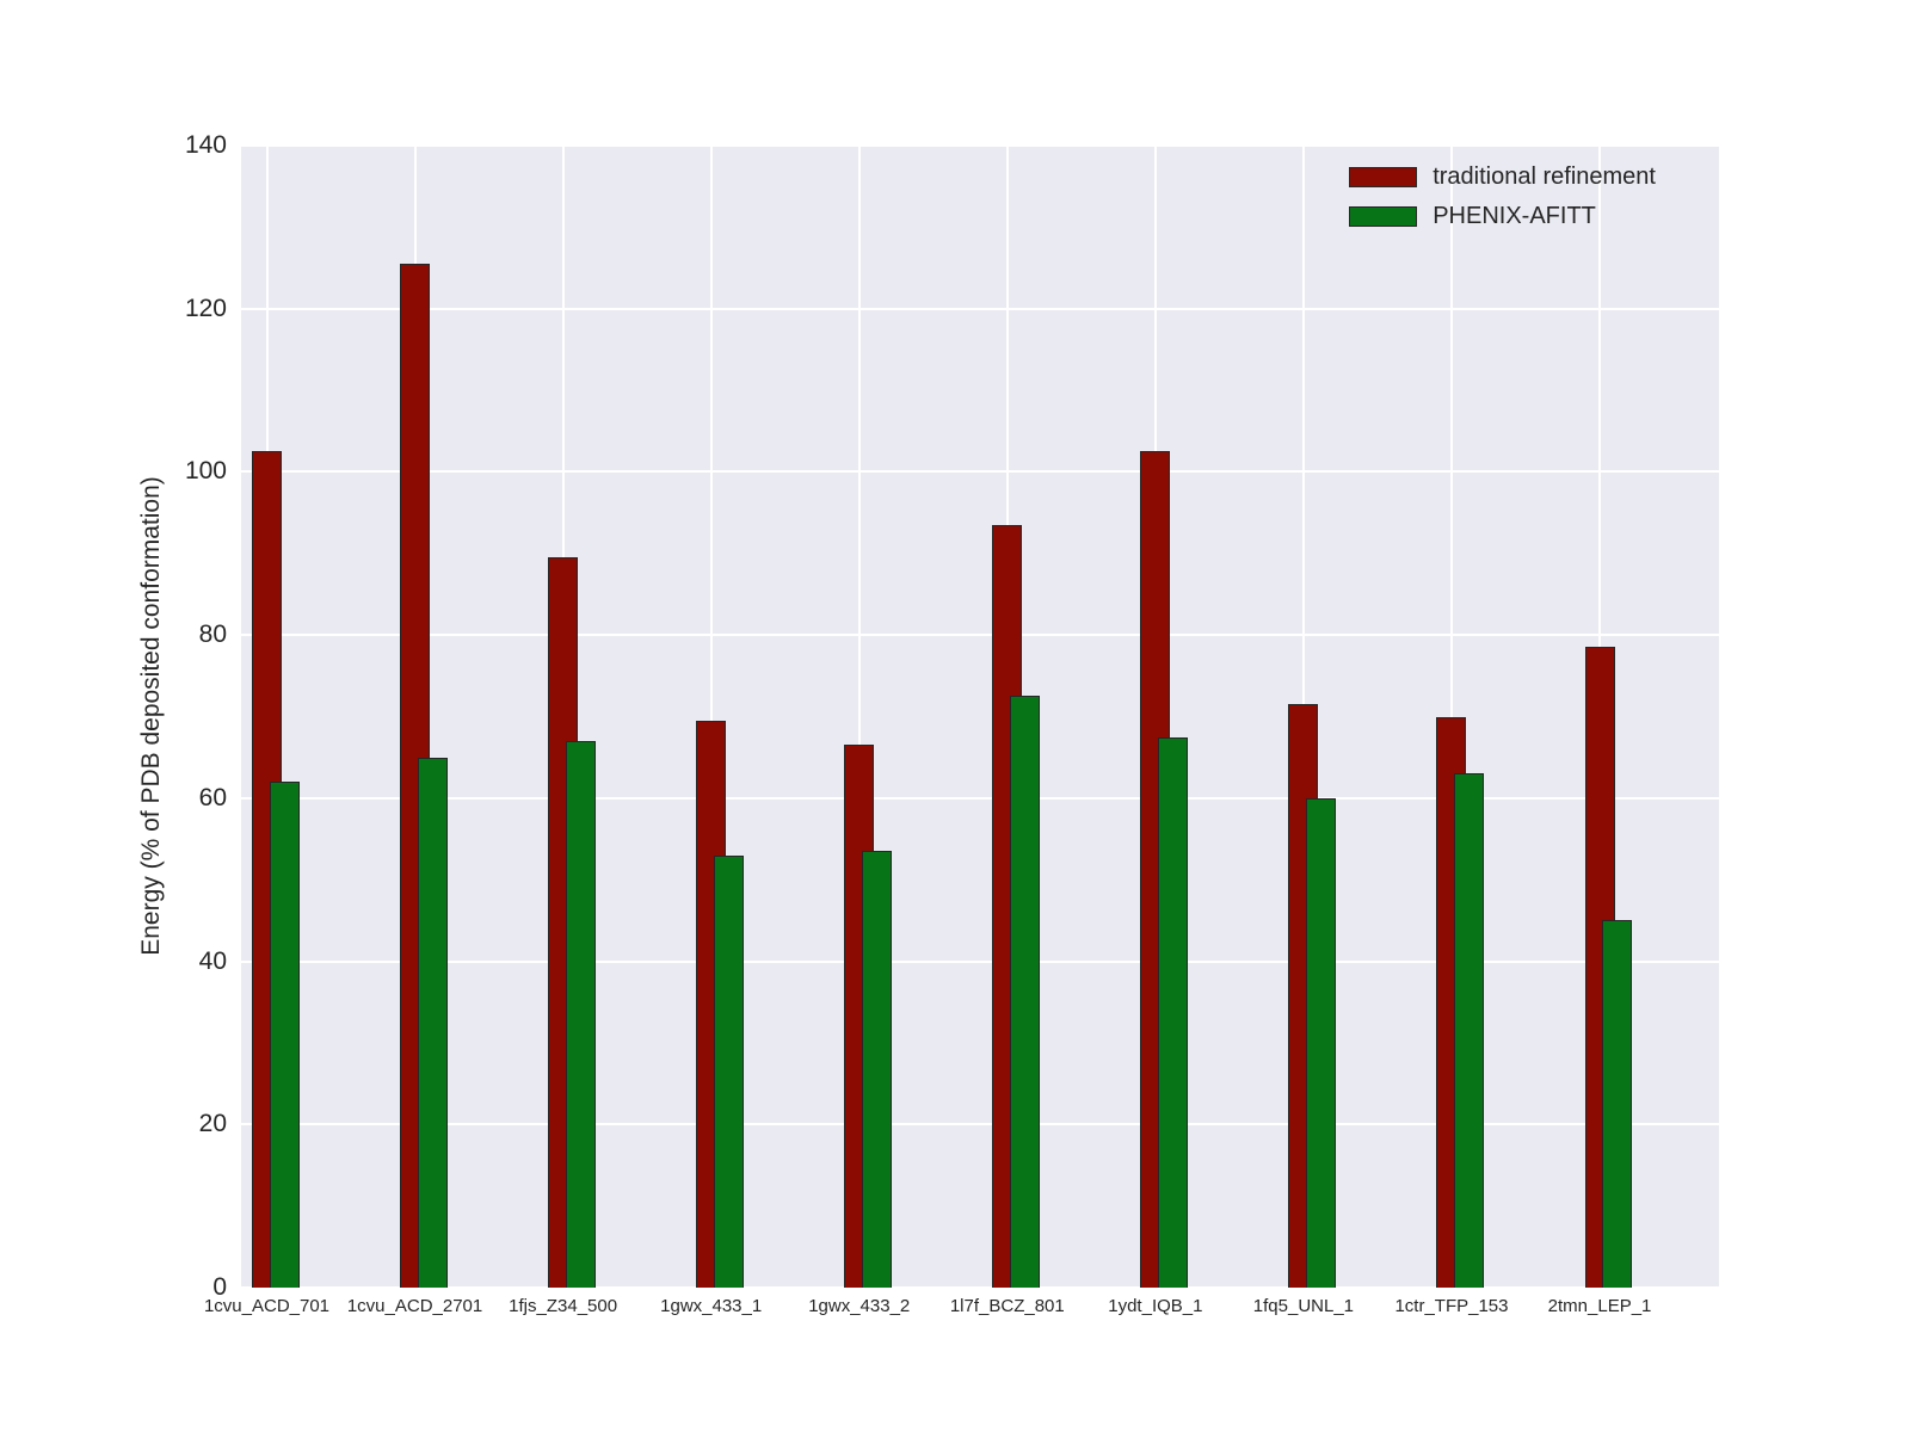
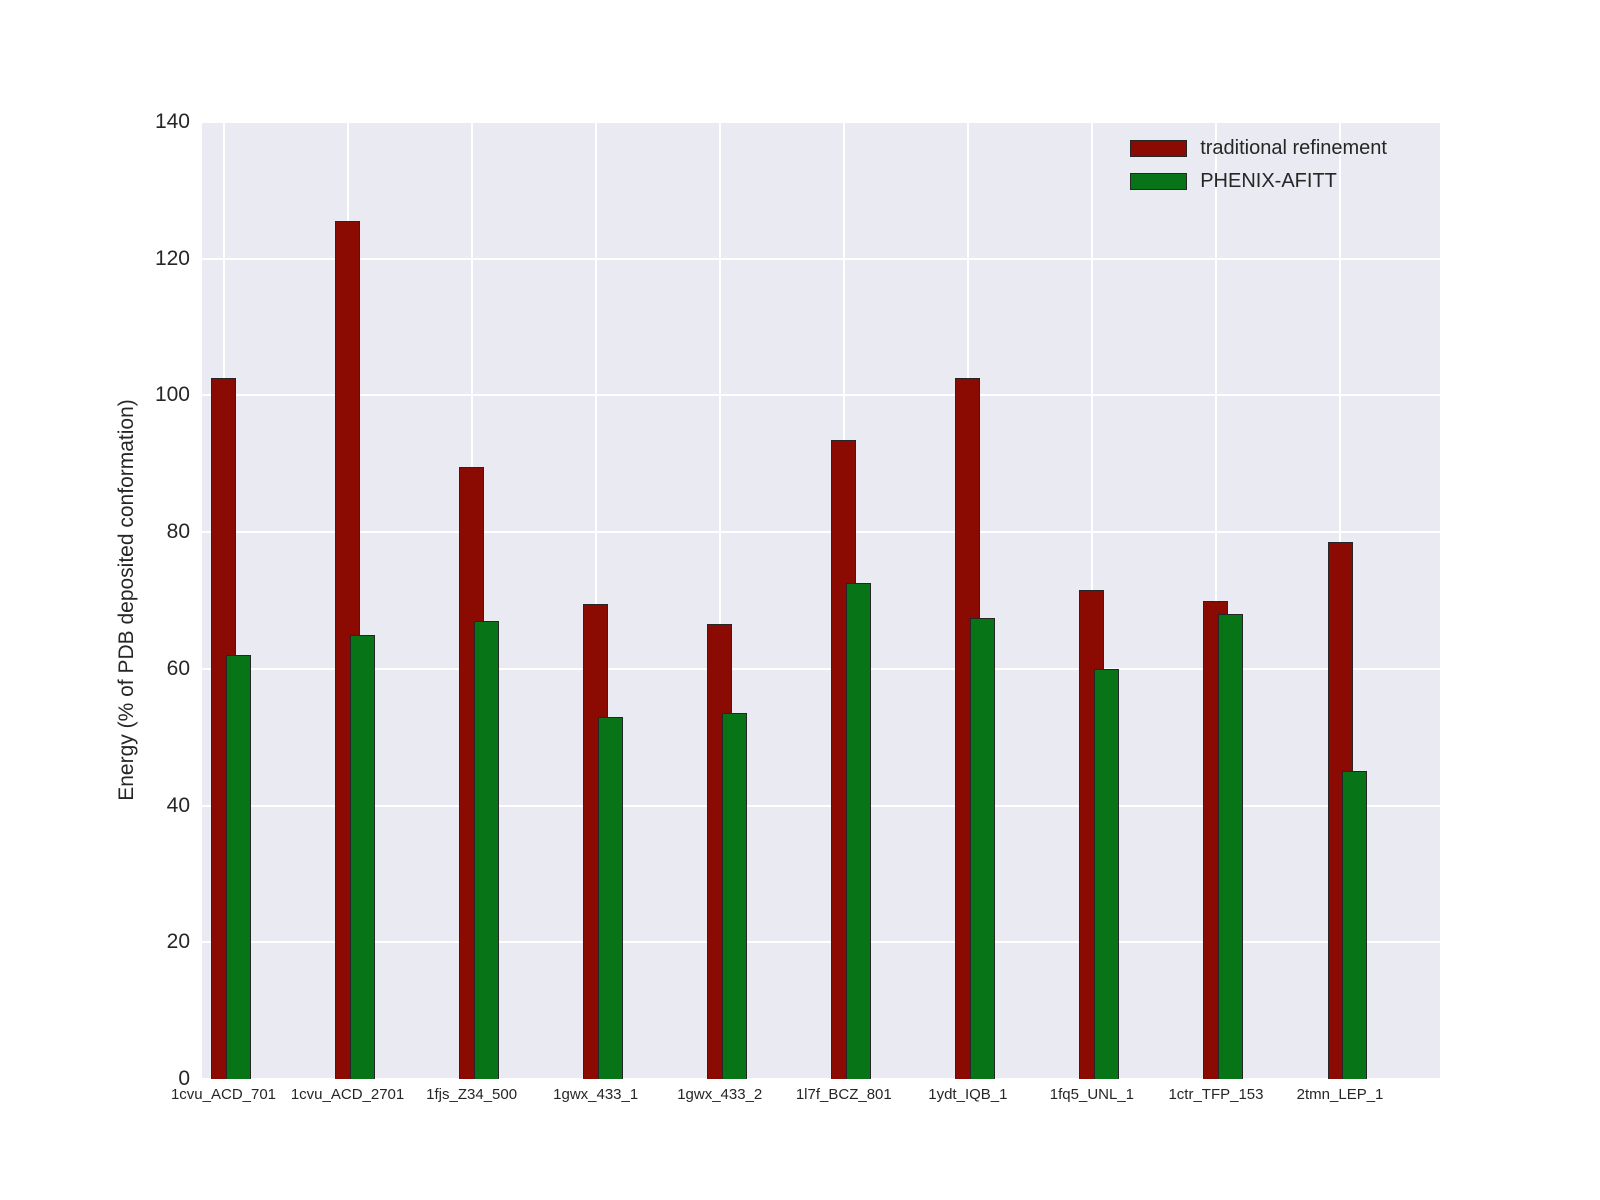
PHENIX-AFITT/1ctr_TFP_153: 63 -> 68
